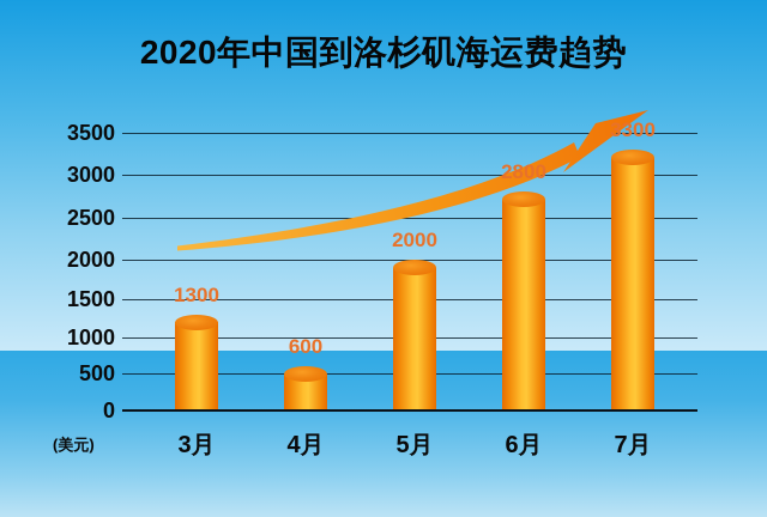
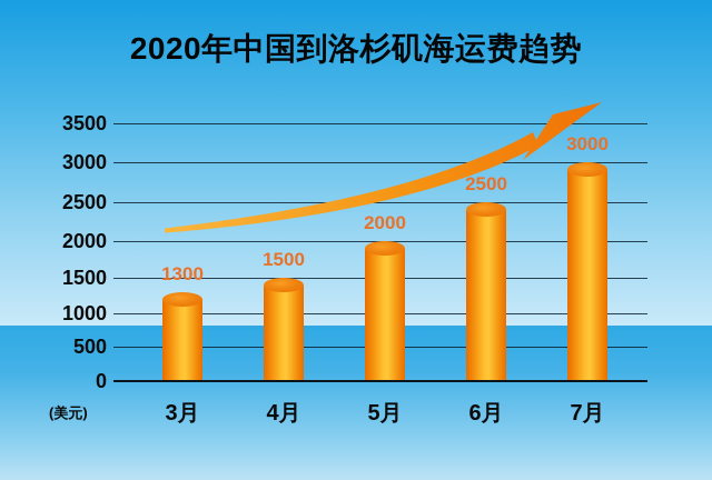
4月: 600 -> 1500
6月: 2800 -> 2500
7月: 3300 -> 3000
